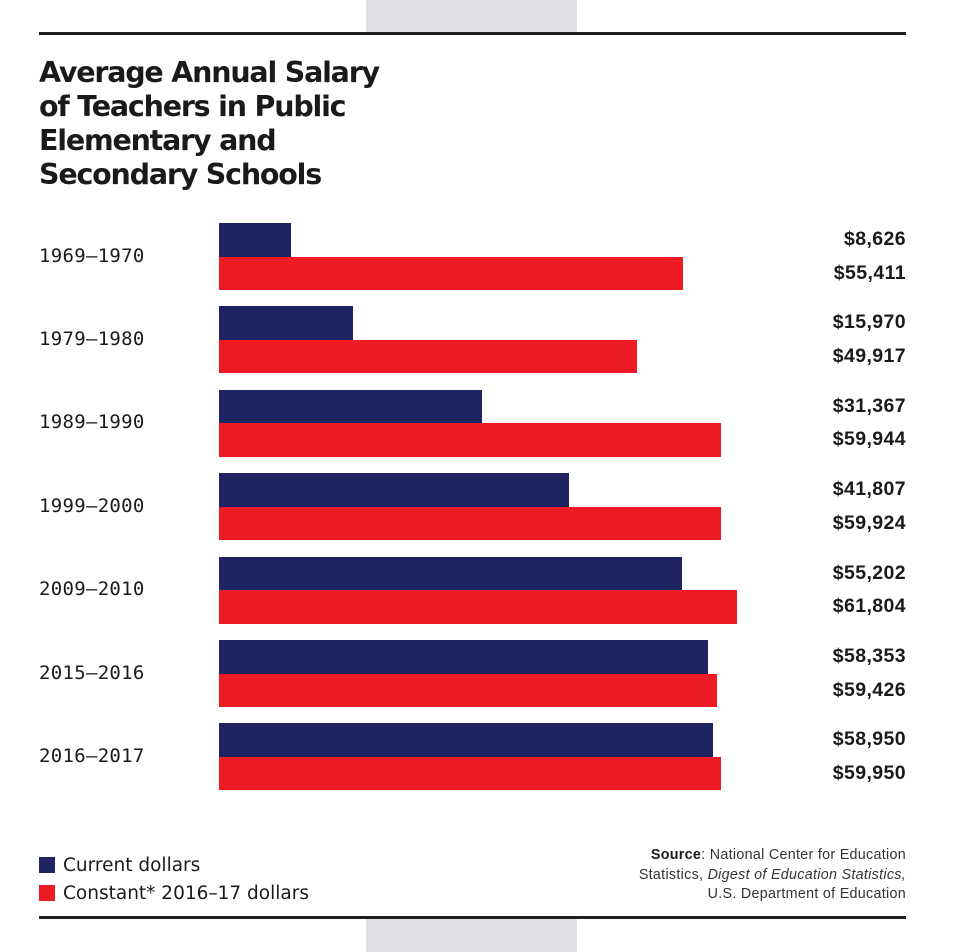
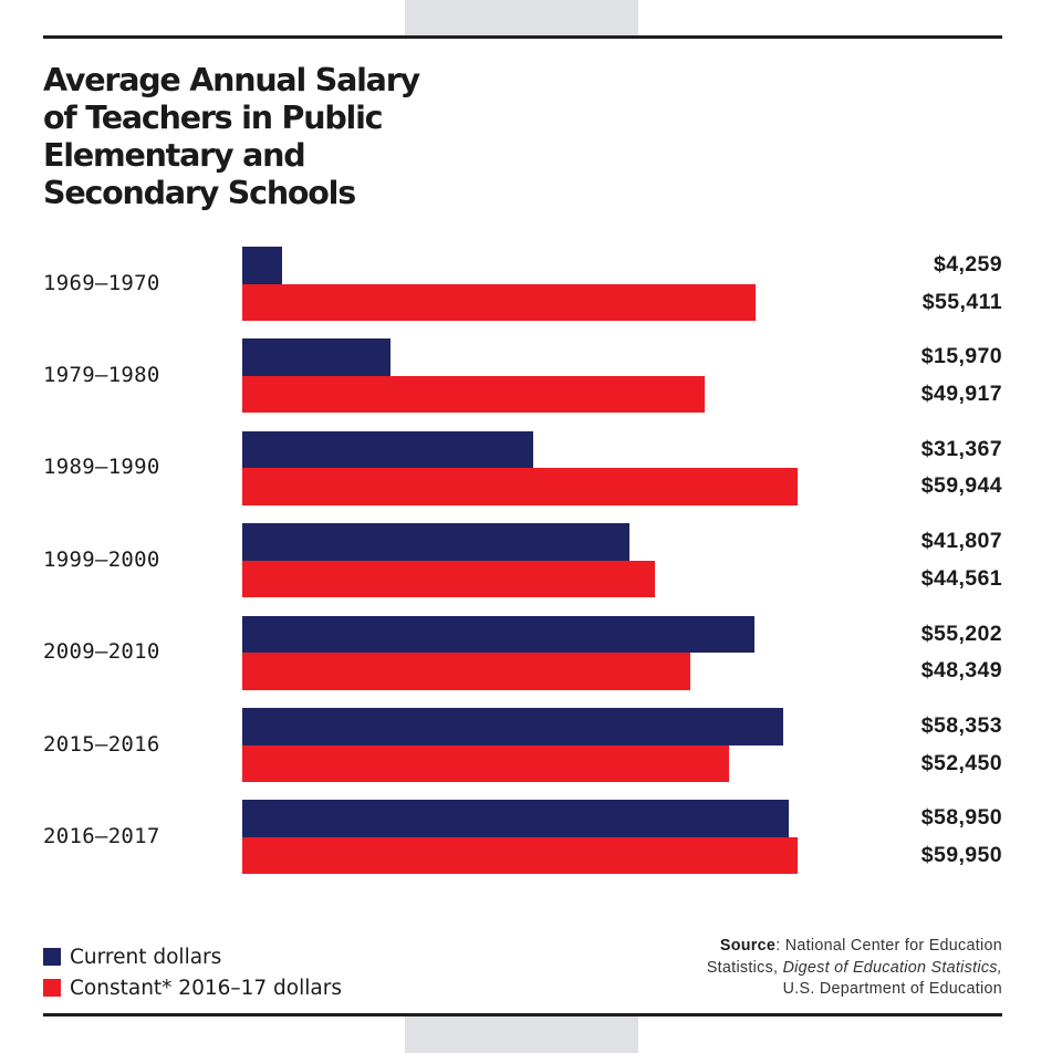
Current dollars/1969–1970: $8,626 -> $4,259
Constant* 2016–17 dollars/1999–2000: $59,924 -> $44,561
Constant* 2016–17 dollars/2009–2010: $61,804 -> $48,349
Constant* 2016–17 dollars/2015–2016: $59,426 -> $52,450
